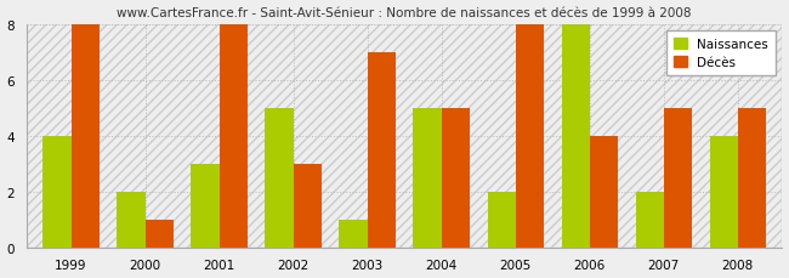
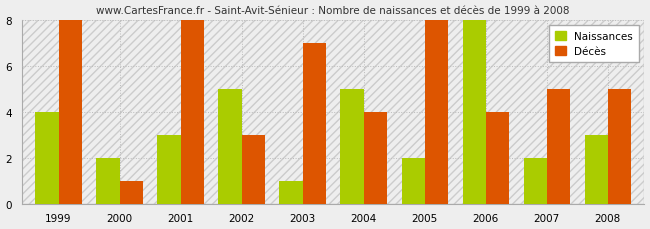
Décès/2004: 5 -> 4
Naissances/2008: 4 -> 3
